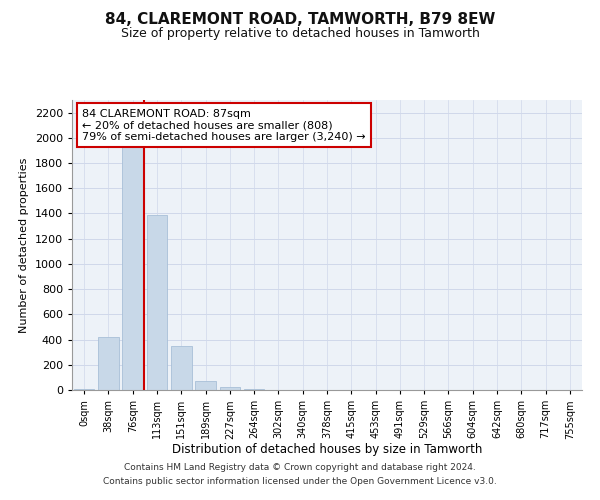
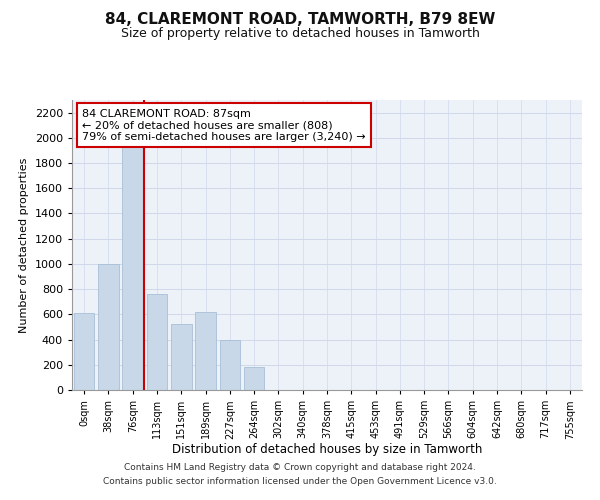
0sqm: 10 -> 610
38sqm: 420 -> 1000
113sqm: 1390 -> 760
151sqm: 350 -> 520
189sqm: 70 -> 620
227sqm: 20 -> 400
264sqm: 0 -> 180
